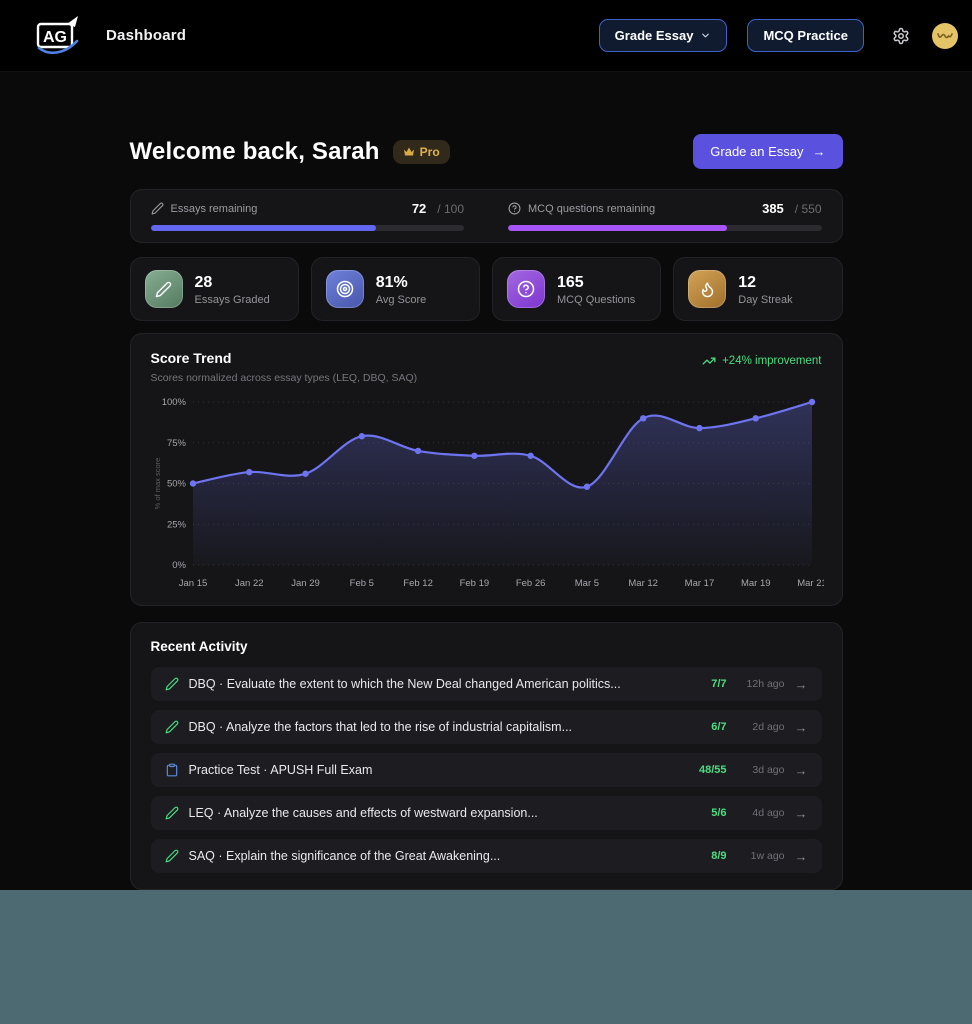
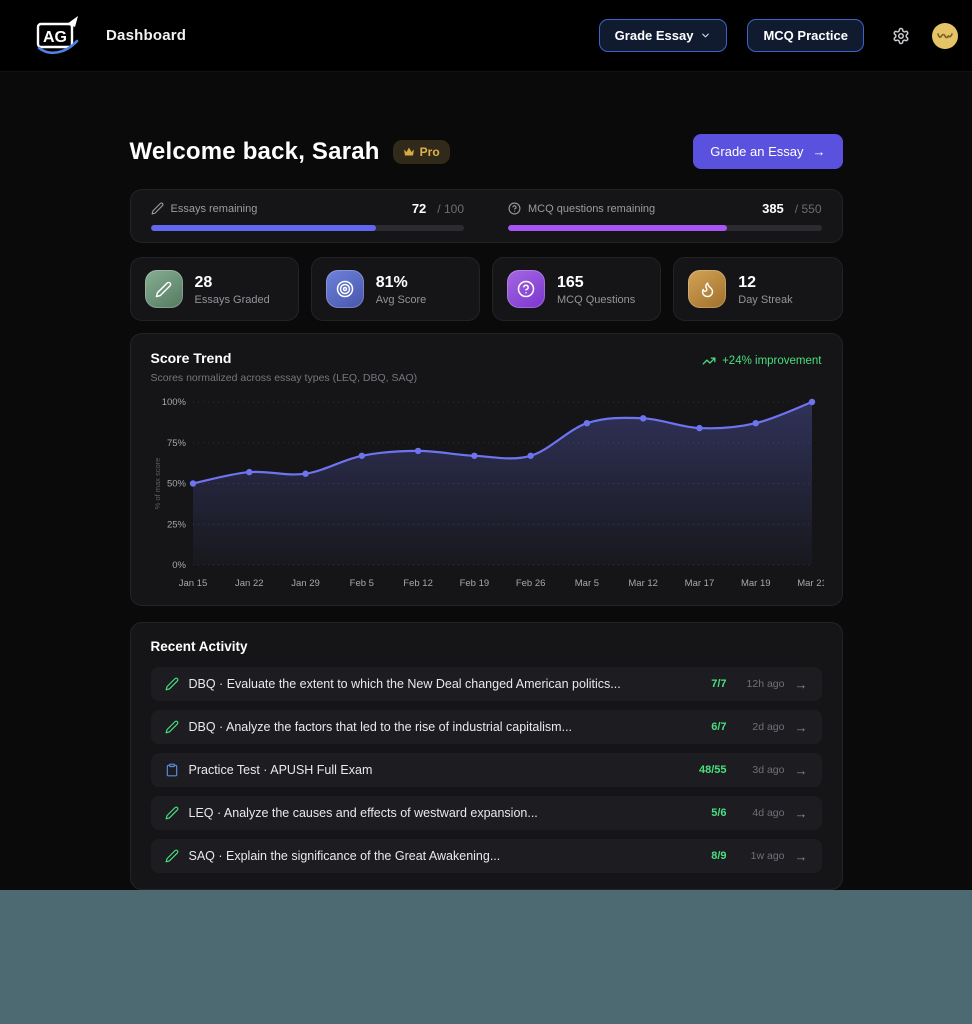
Feb 5: 79% -> 67%
Mar 5: 48% -> 87%
Mar 19: 90% -> 87%
